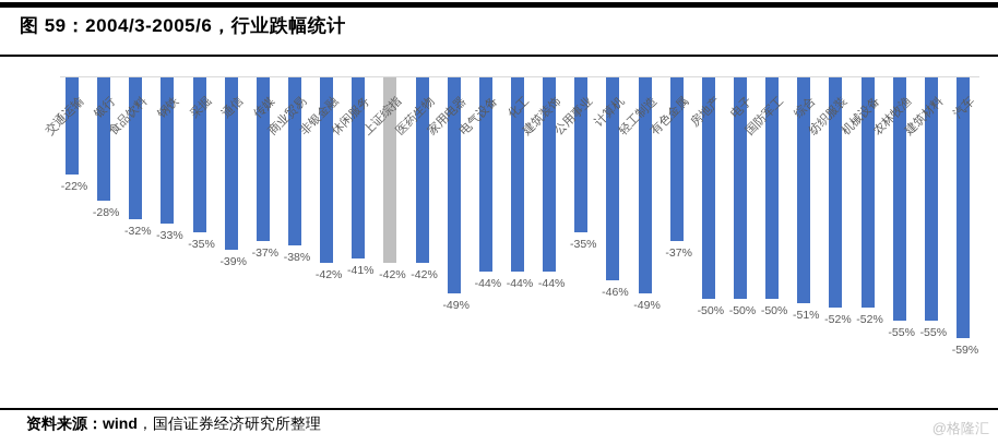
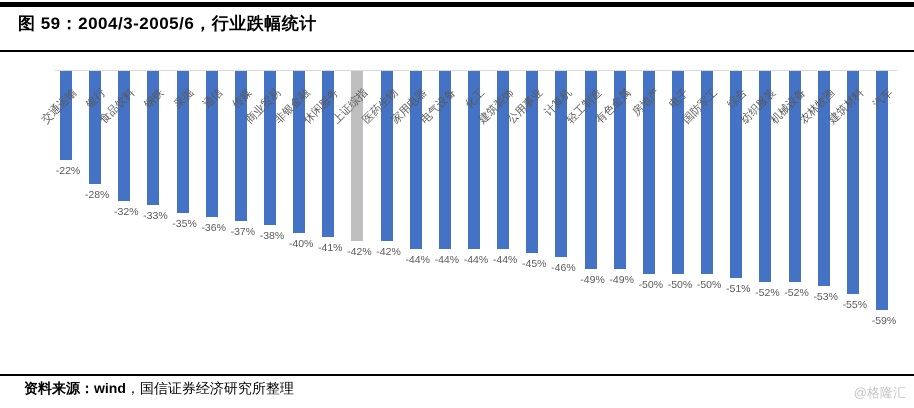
通信: -39% -> -36%
非银金融: -42% -> -40%
家用电器: -49% -> -44%
公用事业: -35% -> -45%
有色金属: -37% -> -49%
农林牧渔: -55% -> -53%
